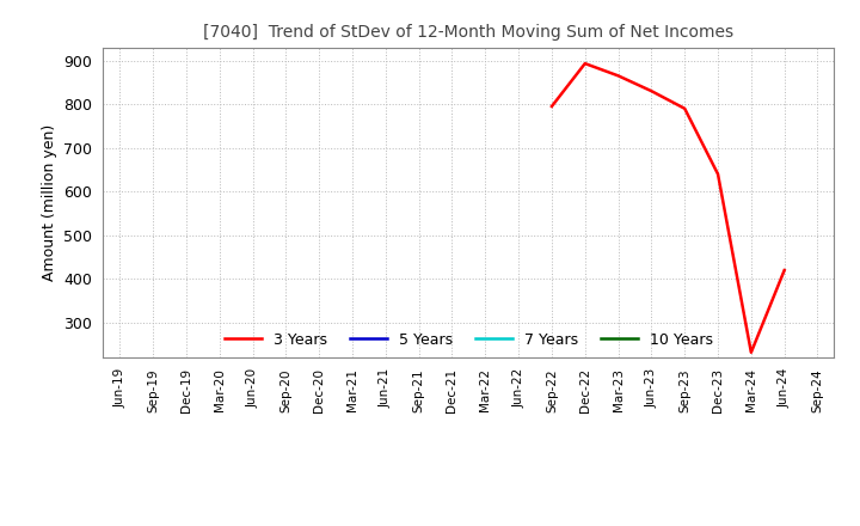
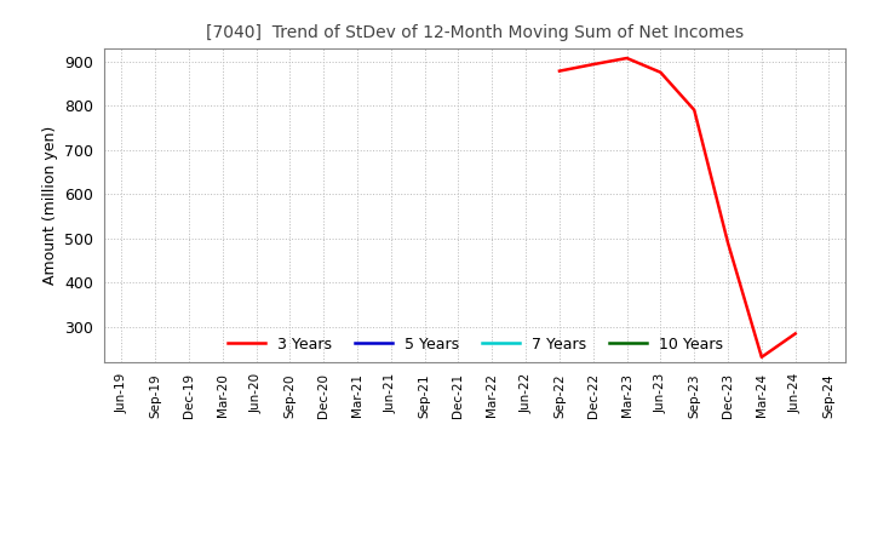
Sep-22: 795 -> 878
Mar-23: 865 -> 907
Jun-23: 830 -> 875
Dec-23: 640 -> 490
Jun-24: 420 -> 285
